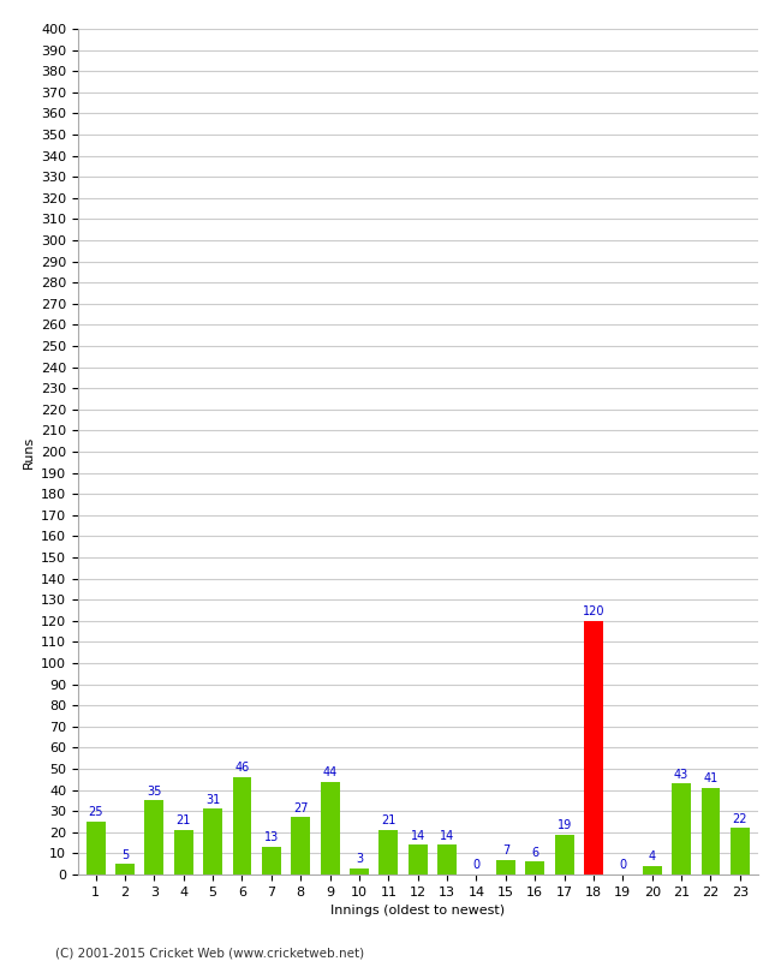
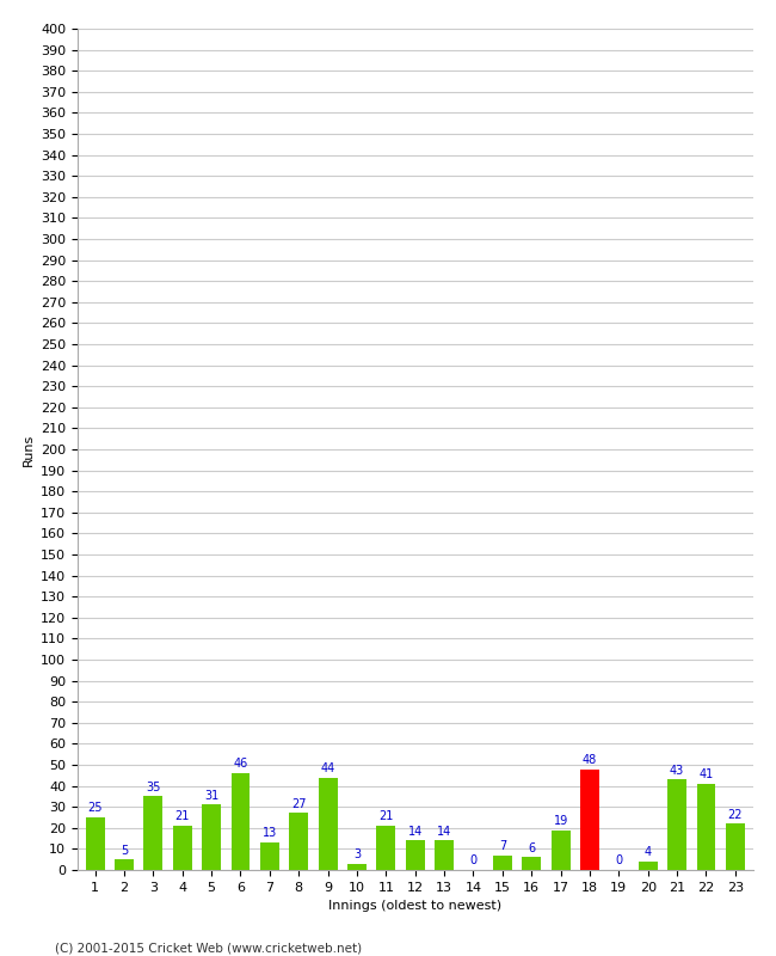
18: 120 -> 48
